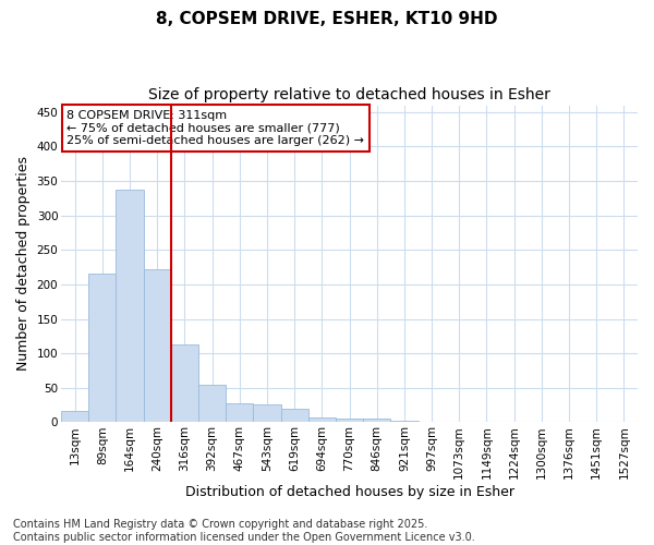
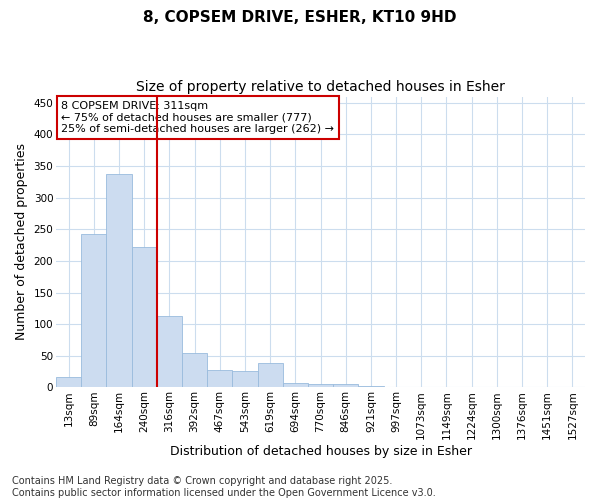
89sqm: 216 -> 242
619sqm: 20 -> 38
